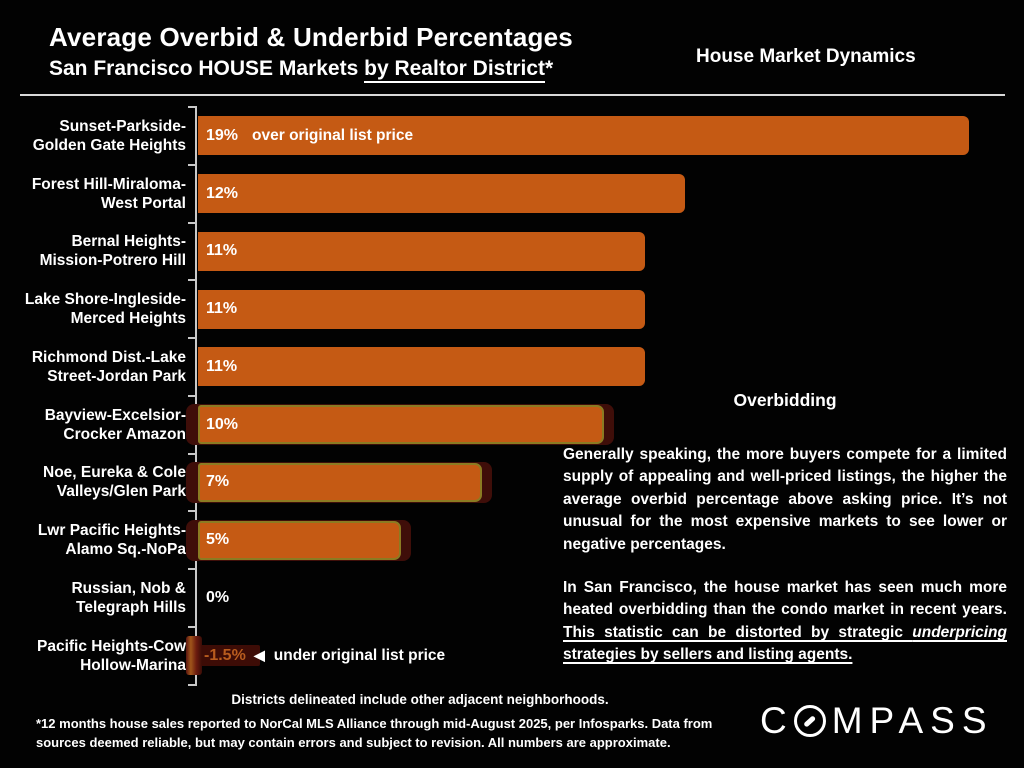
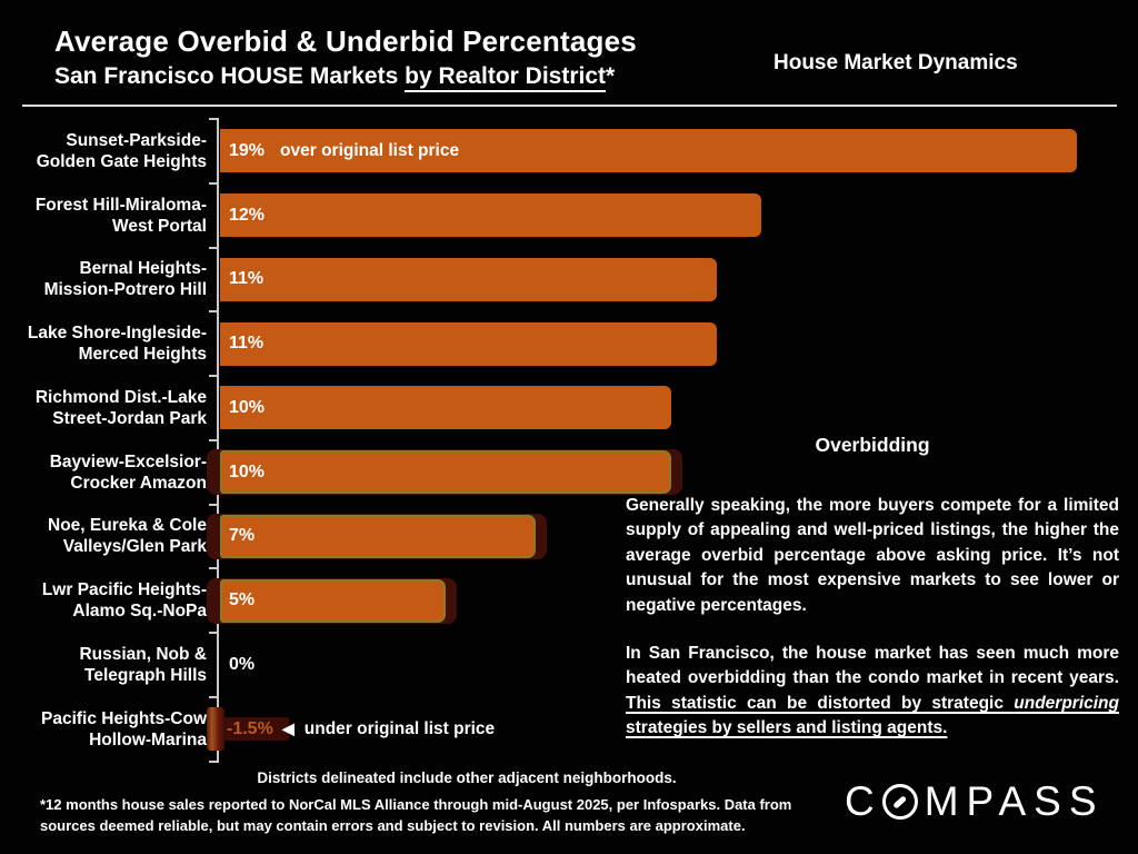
Richmond Dist.-Lake Street-Jordan Park: 11% -> 10%
